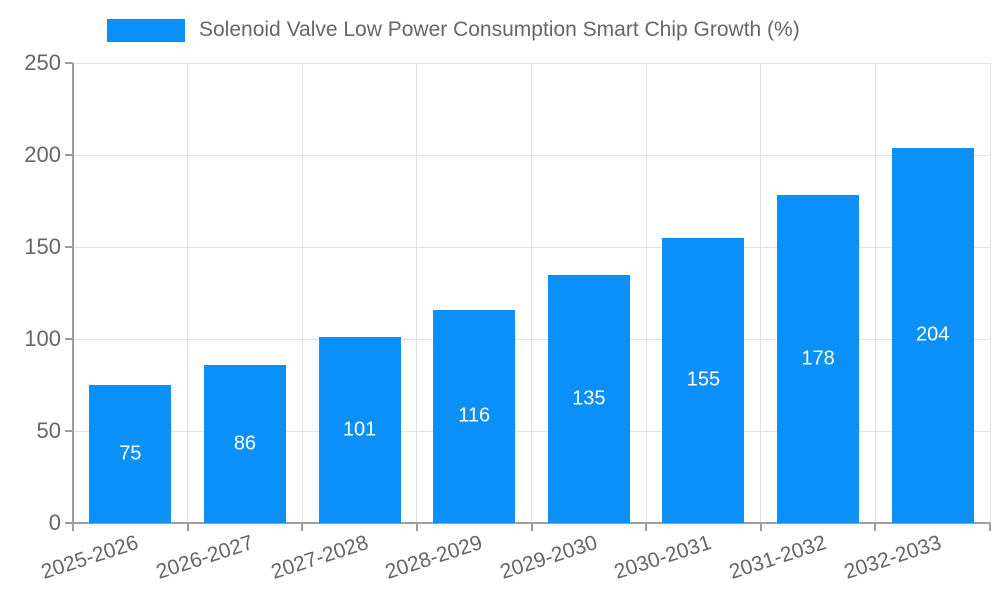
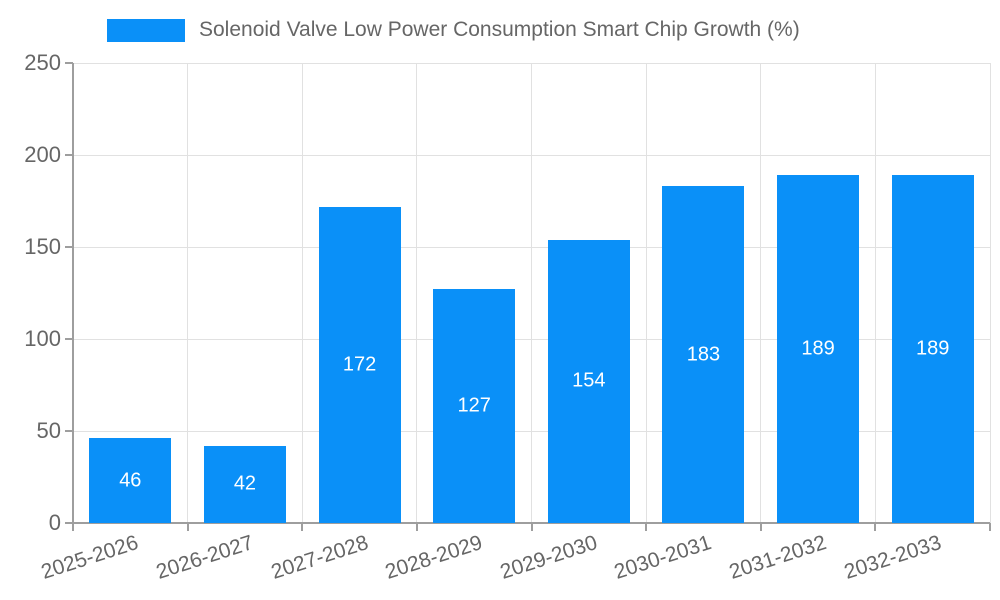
2025-2026: 75 -> 46
2026-2027: 86 -> 42
2027-2028: 101 -> 172
2028-2029: 116 -> 127
2029-2030: 135 -> 154
2030-2031: 155 -> 183
2031-2032: 178 -> 189
2032-2033: 204 -> 189
